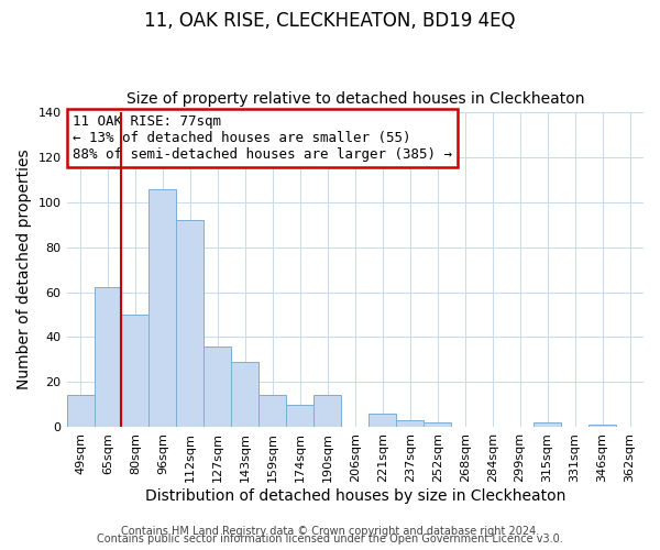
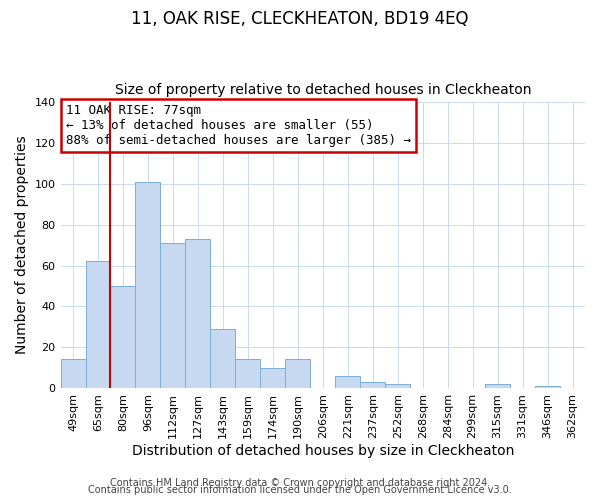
96sqm: 106 -> 101
112sqm: 92 -> 71
127sqm: 36 -> 73
